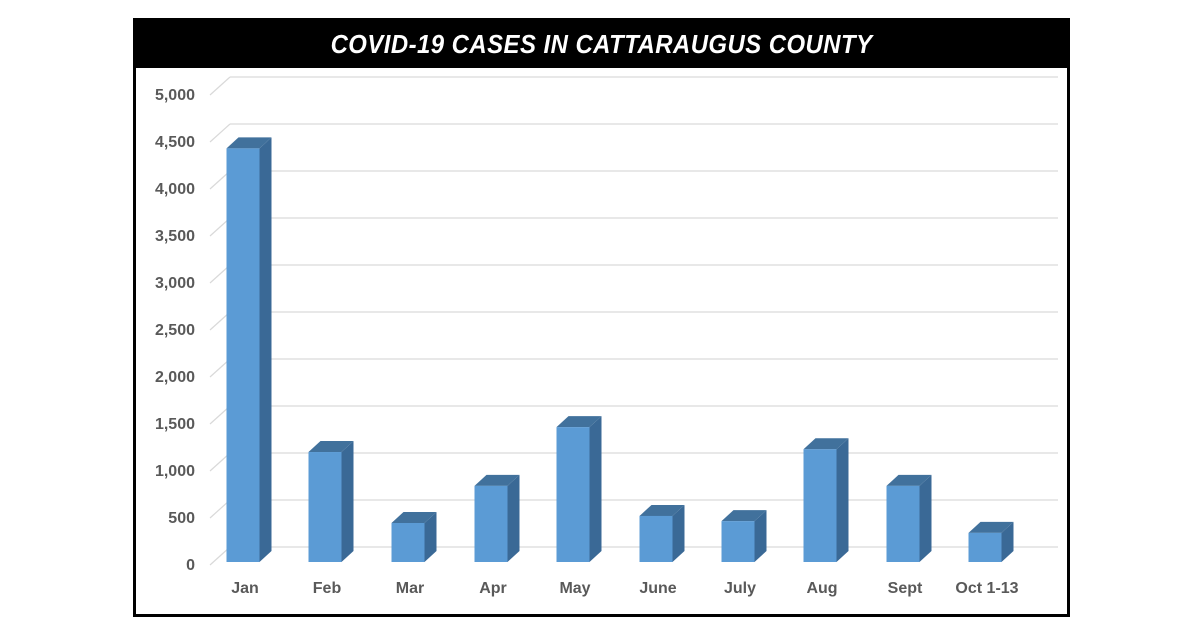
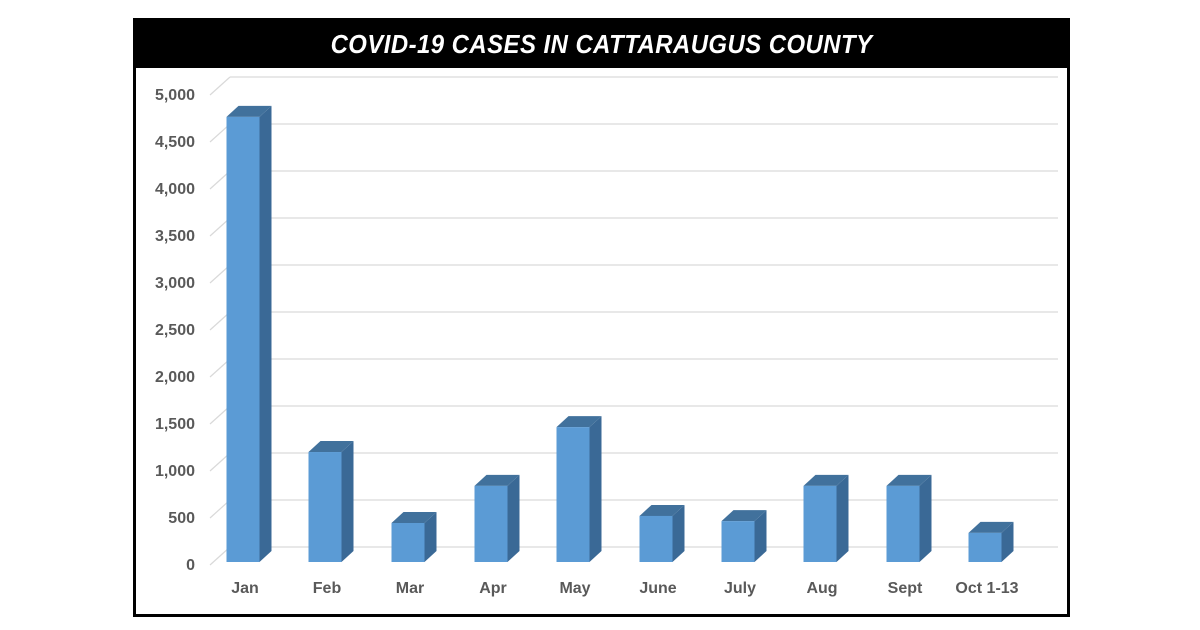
Jan: 4400 -> 4700
Aug: 1200 -> 800
